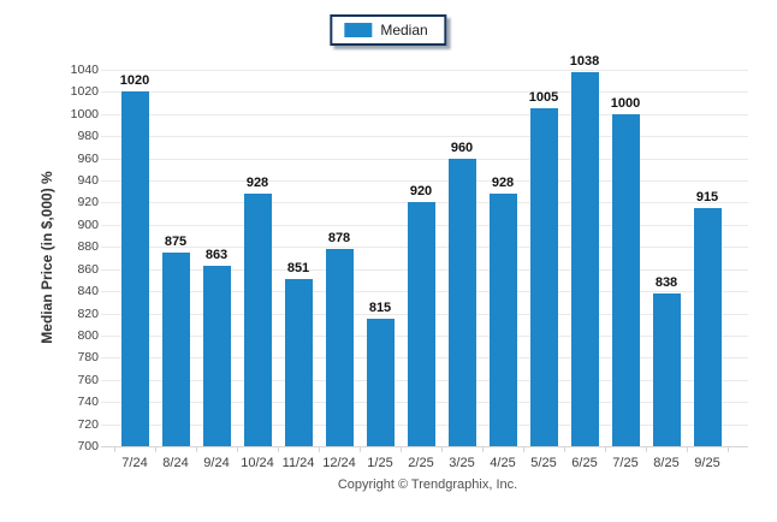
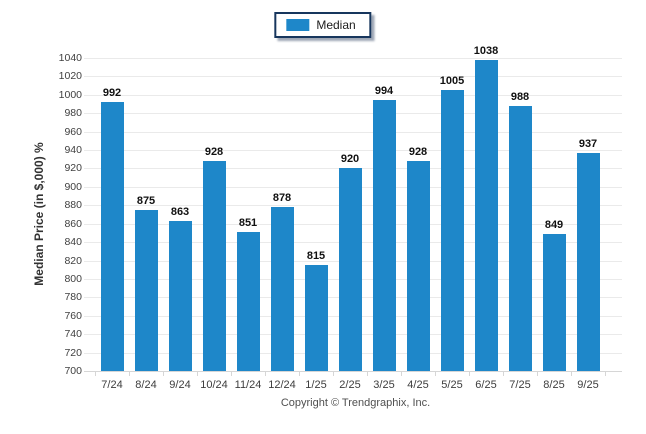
7/24: 1020 -> 992
3/25: 960 -> 994
7/25: 1000 -> 988
8/25: 838 -> 849
9/25: 915 -> 937
